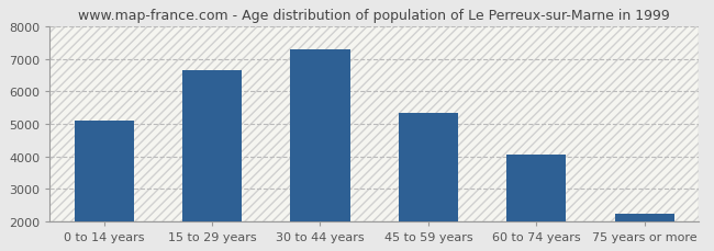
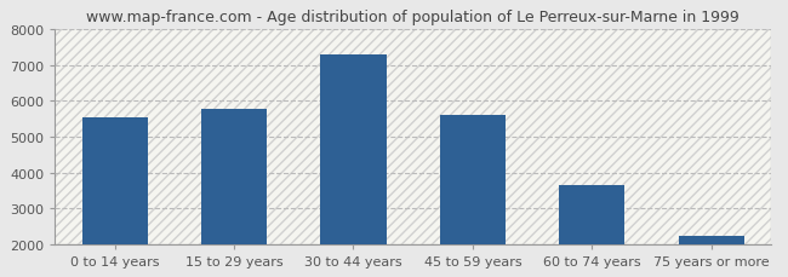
0 to 14 years: 5100 -> 5550
15 to 29 years: 6650 -> 5780
45 to 59 years: 5350 -> 5600
60 to 74 years: 4050 -> 3650
